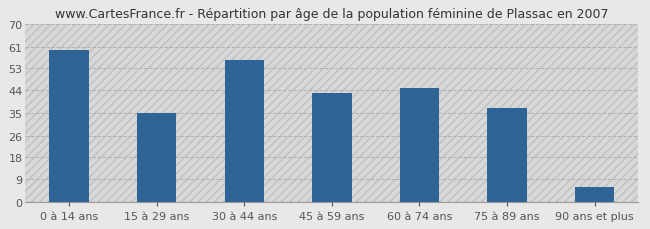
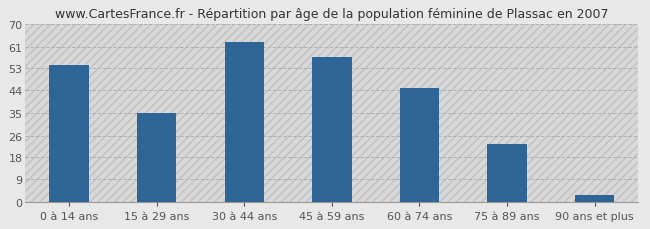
0 à 14 ans: 60 -> 54
30 à 44 ans: 56 -> 63
45 à 59 ans: 43 -> 57
75 à 89 ans: 37 -> 23
90 ans et plus: 6 -> 3
